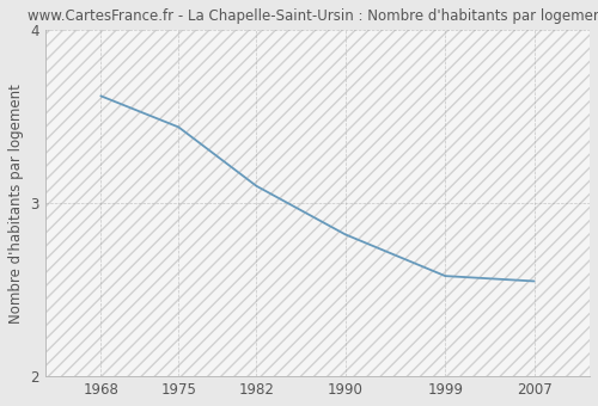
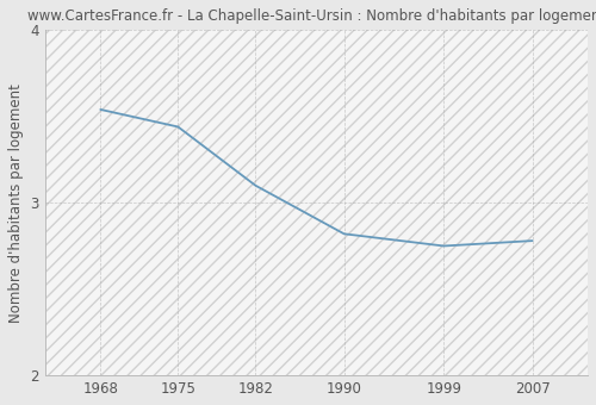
1968: 3.62 -> 3.54
1999: 2.58 -> 2.75
2007: 2.55 -> 2.78
